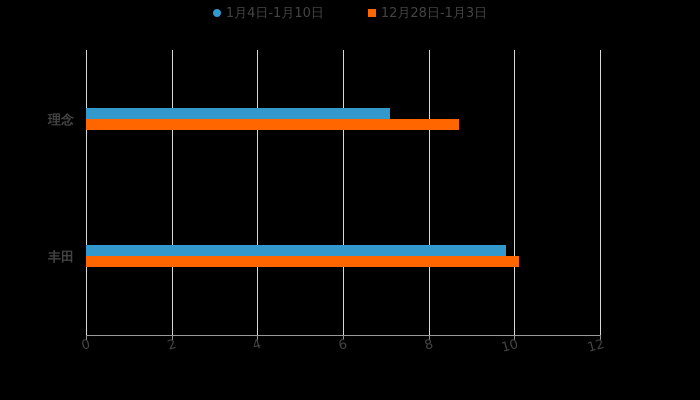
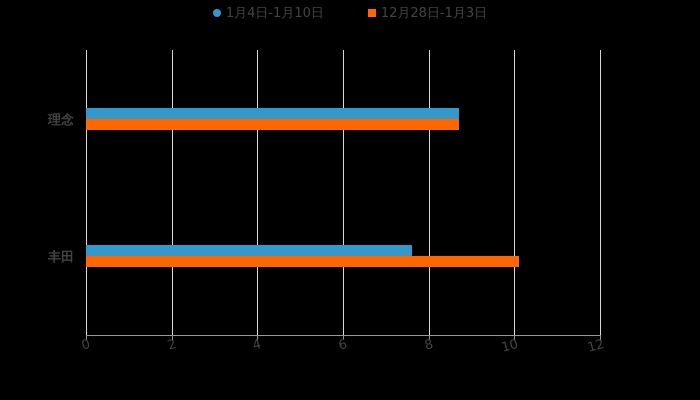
1月4日-1月10日/理念: 7.1 -> 8.7
1月4日-1月10日/丰田: 9.8 -> 7.6
